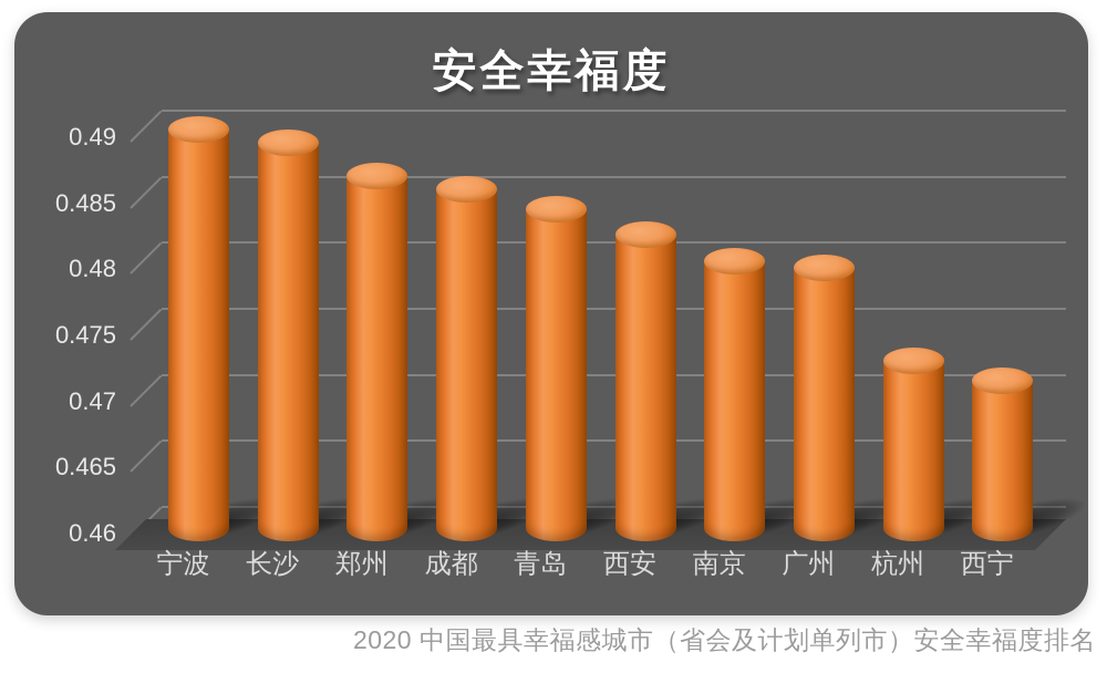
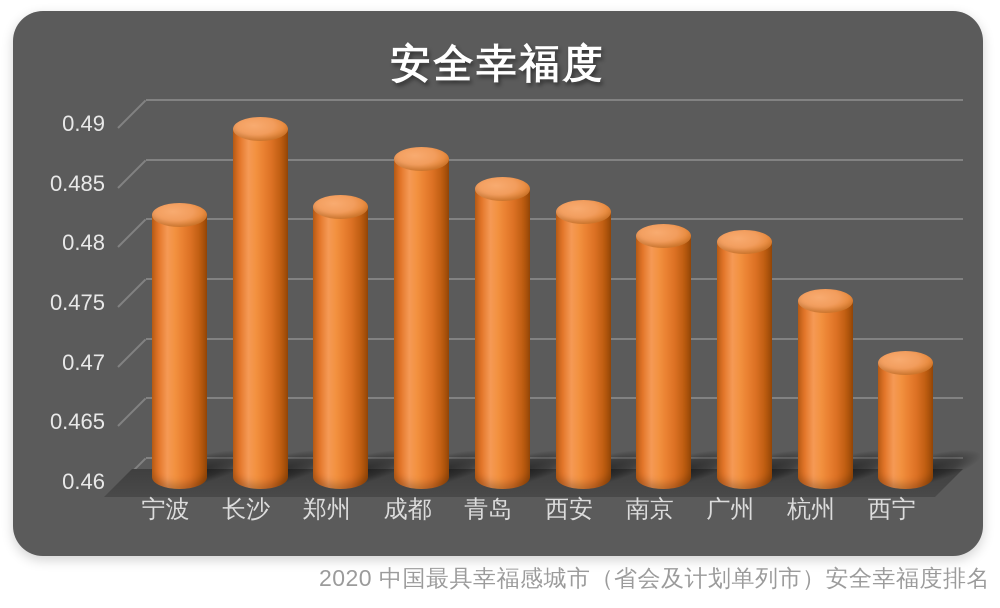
宁波: 0.4900 -> 0.4818
郑州: 0.4865 -> 0.4825
成都: 0.4855 -> 0.4865
杭州: 0.4725 -> 0.4746
西宁: 0.4710 -> 0.4694
